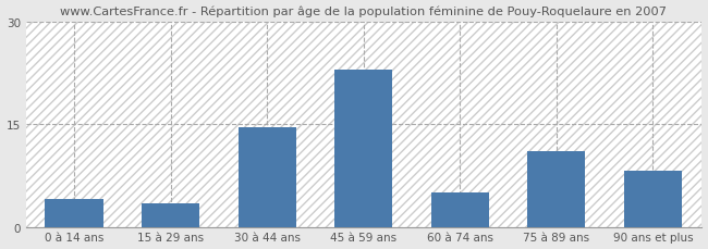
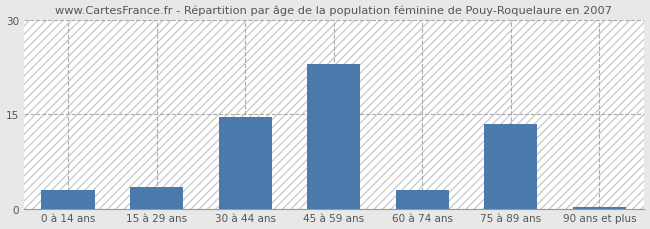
0 à 14 ans: 4.0 -> 3.0
60 à 74 ans: 5.0 -> 3.0
75 à 89 ans: 11.0 -> 13.5
90 ans et plus: 8.2 -> 0.3
